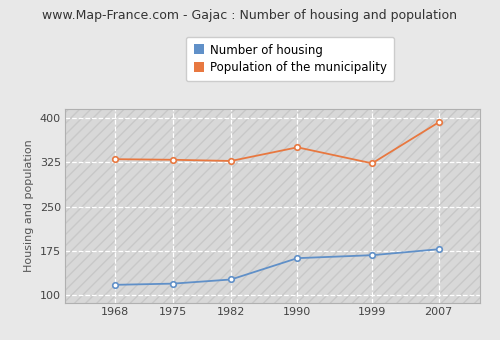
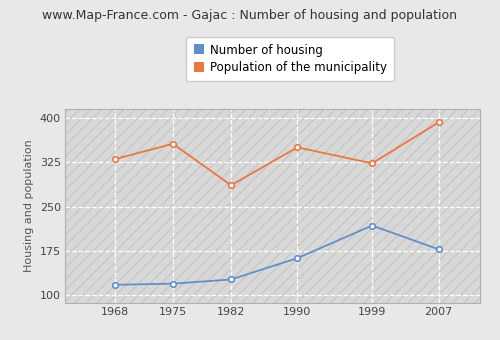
Population of the municipality/1975: 329 -> 356
Population of the municipality/1982: 327 -> 286
Number of housing/1999: 168 -> 218
